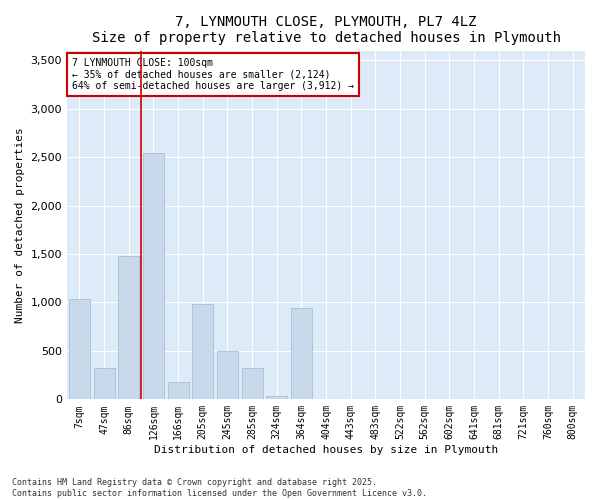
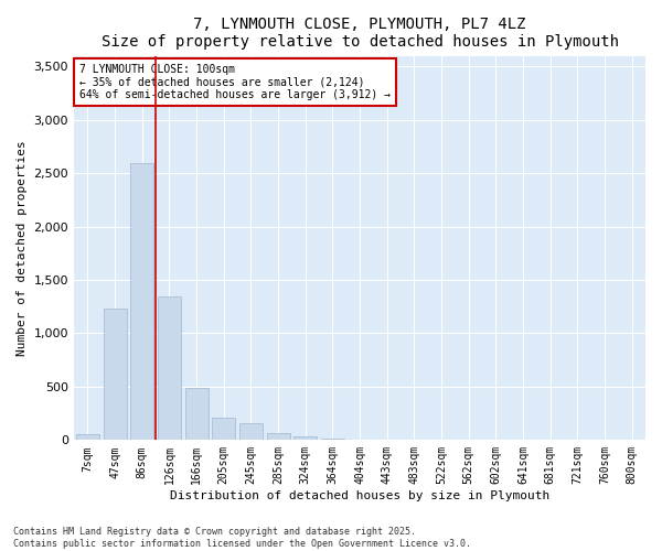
7sqm: 1,040 -> 50
47sqm: 320 -> 1,230
86sqm: 1,480 -> 2,590
126sqm: 2,540 -> 1,350
166sqm: 180 -> 490
205sqm: 980 -> 210
245sqm: 500 -> 160
285sqm: 320 -> 60
364sqm: 940 -> 10
